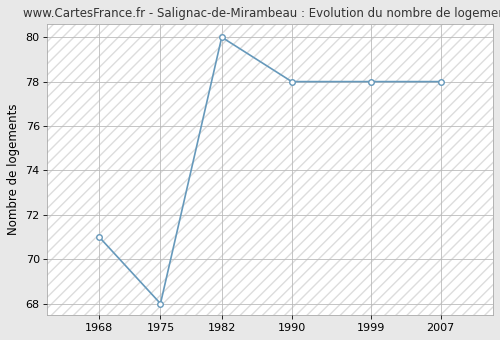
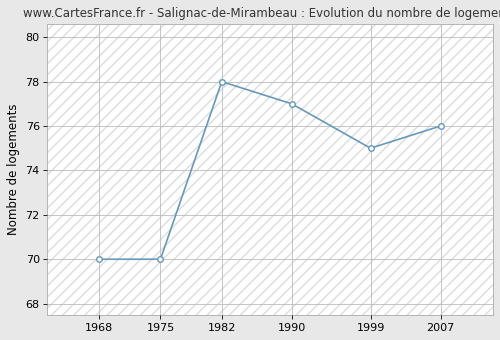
1968: 71 -> 70
1975: 68 -> 70
1982: 80 -> 78
1990: 78 -> 77
1999: 78 -> 75
2007: 78 -> 76
